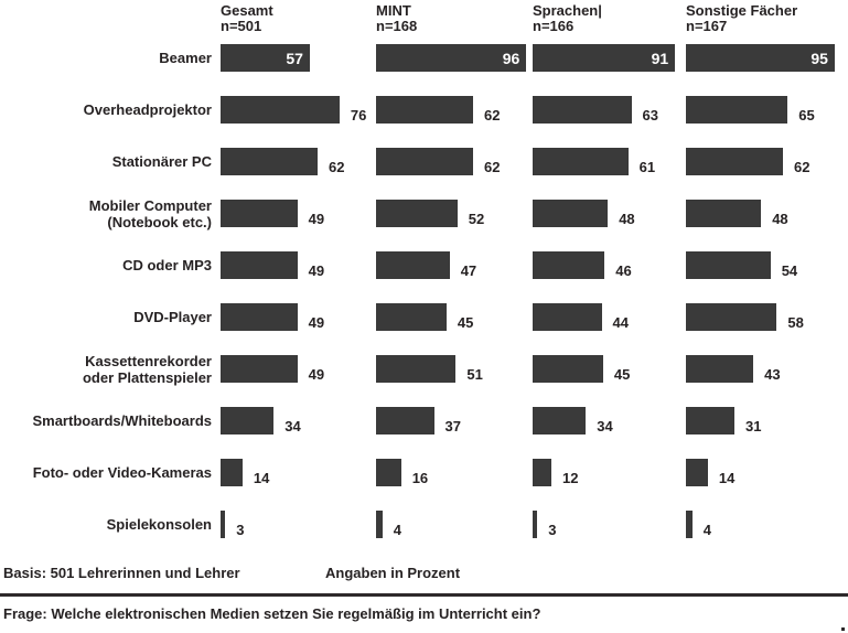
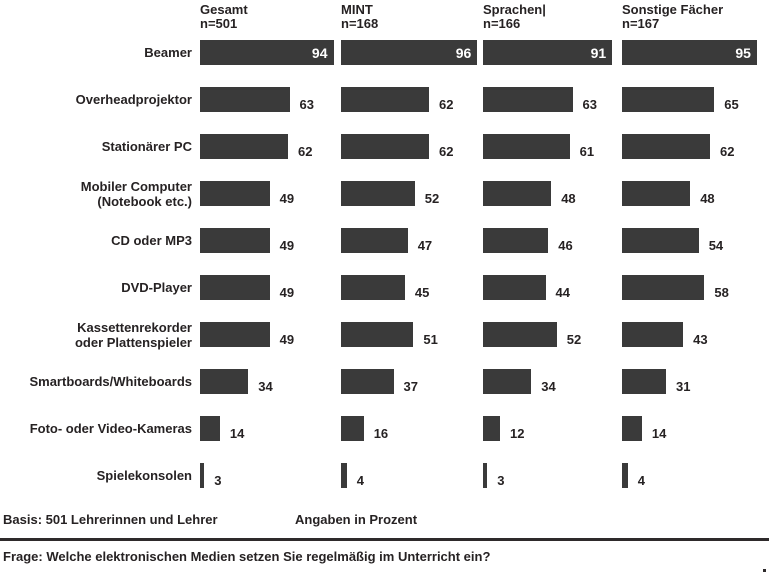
Gesamt/Beamer: 57 -> 94
Gesamt/Overheadprojektor: 76 -> 63
Sprachen|/Kassettenrekorder oder Plattenspieler: 45 -> 52
